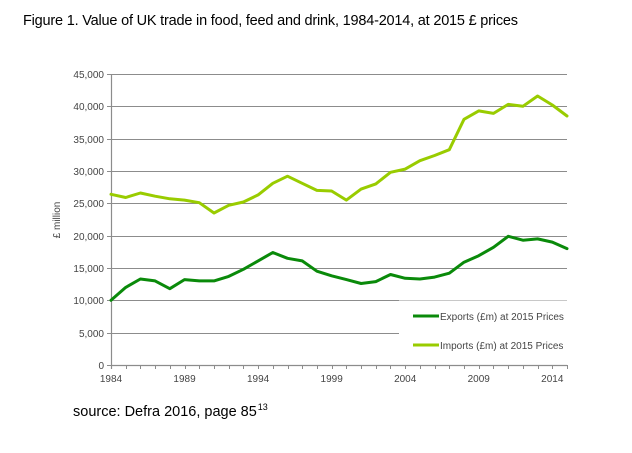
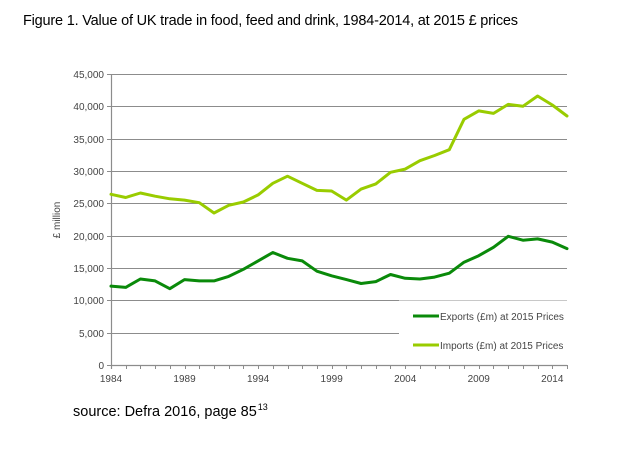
Exports (£m) at 2015 Prices/1984: 10000 -> 12000
